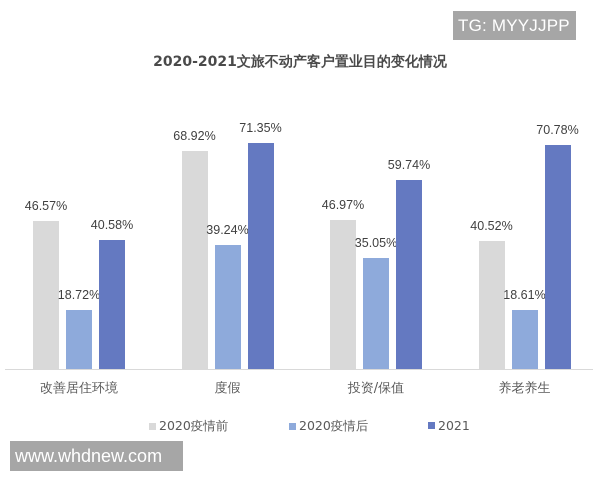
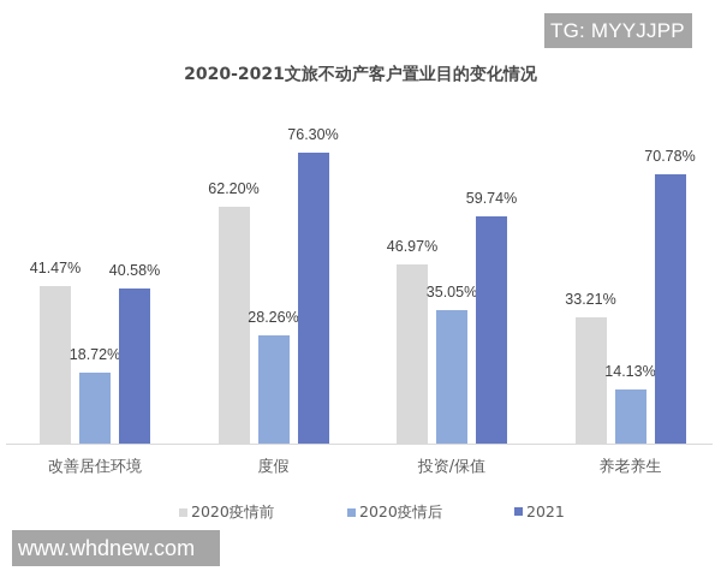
2020疫情前/改善居住环境: 46.57% -> 41.47%
2020疫情前/度假: 68.92% -> 62.20%
2020疫情后/度假: 39.24% -> 28.26%
2021/度假: 71.35% -> 76.30%
2020疫情前/养老养生: 40.52% -> 33.21%
2020疫情后/养老养生: 18.61% -> 14.13%
